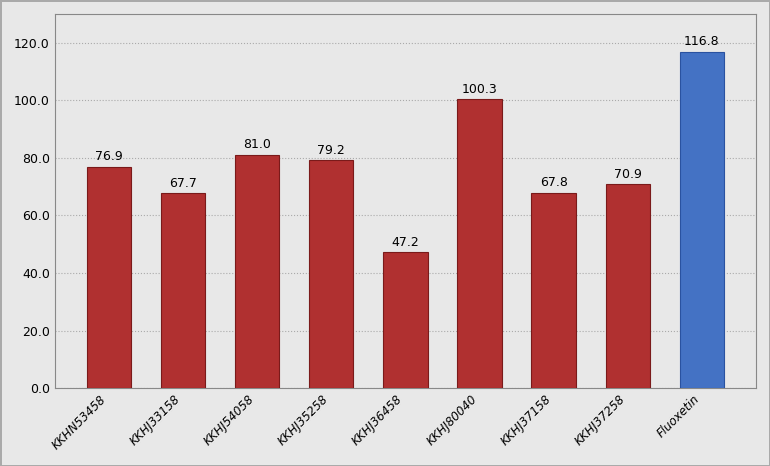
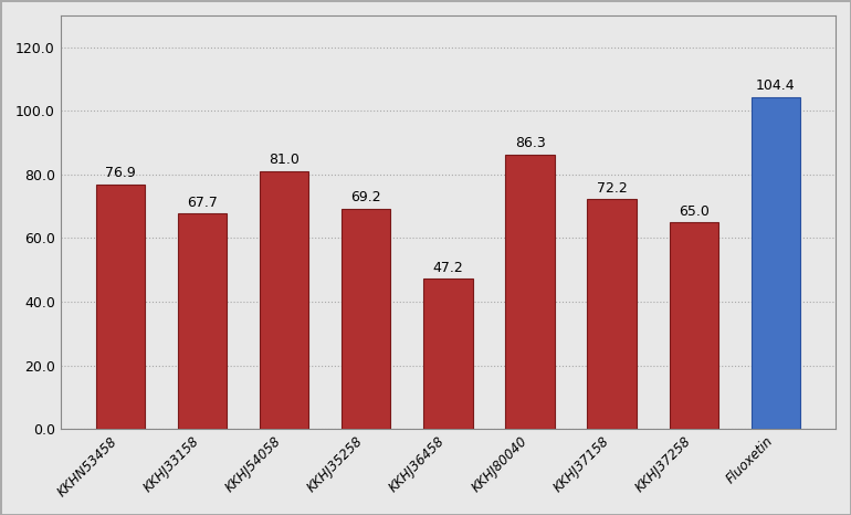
KKHJ35258: 79.2 -> 69.2
KKHJ80040: 100.3 -> 86.3
KKHJ37158: 67.8 -> 72.2
KKHJ37258: 70.9 -> 65.0
Fluoxetin: 116.8 -> 104.4
